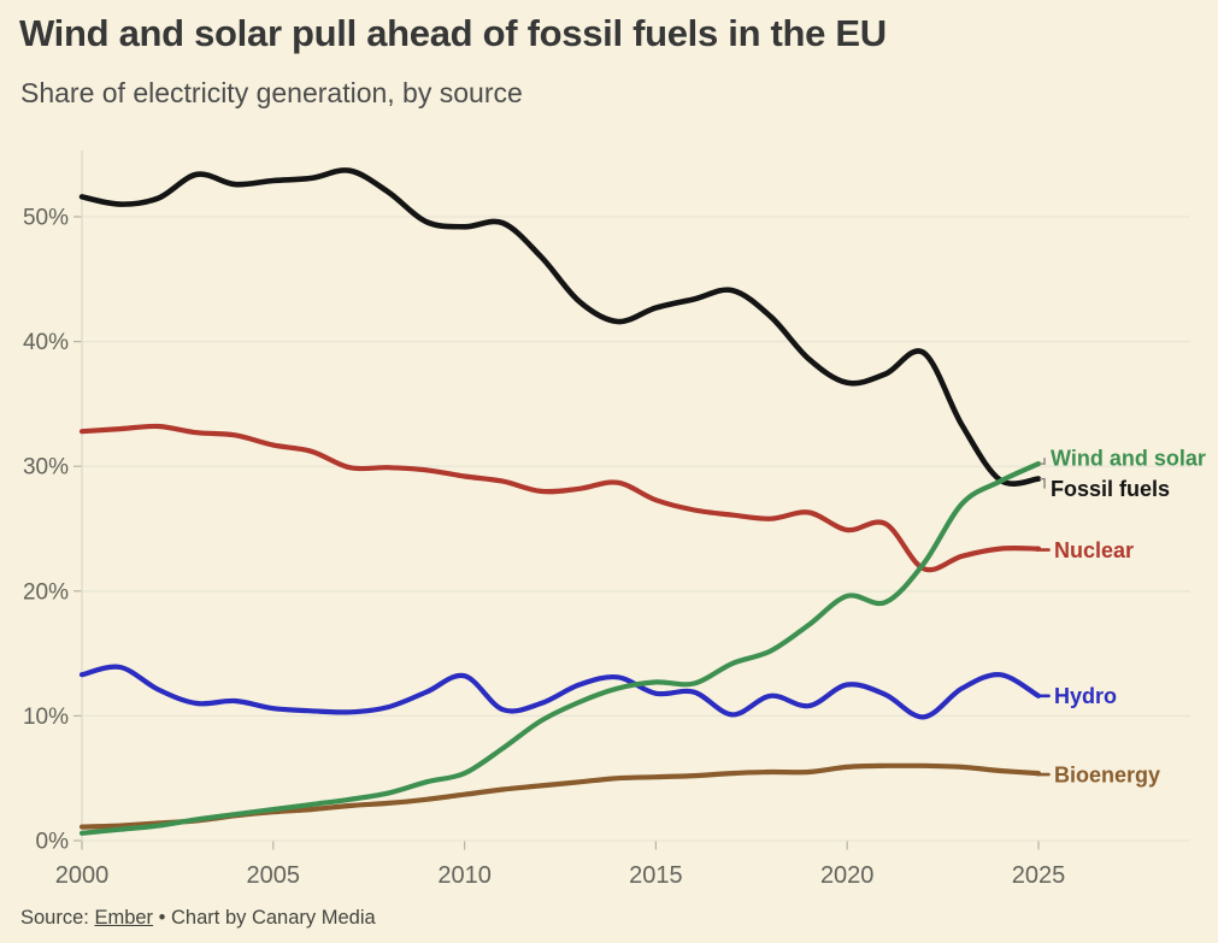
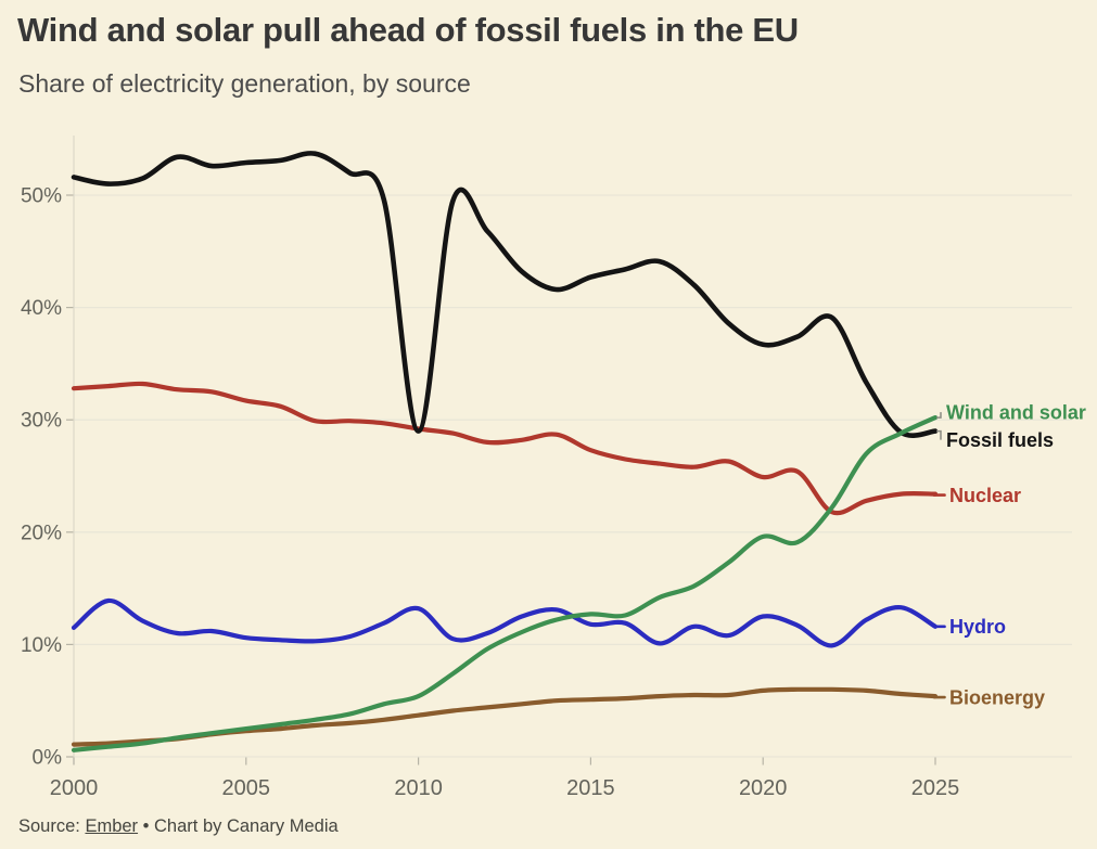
Hydro/2000: 13.3% -> 11.5%
Fossil fuels/2010: 49.2% -> 29.0%
